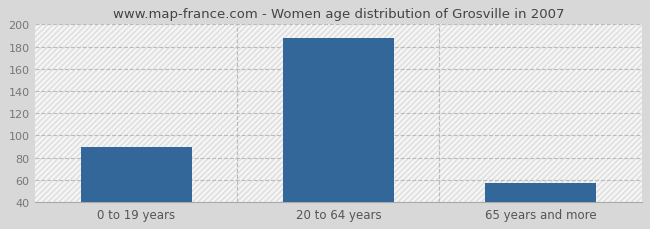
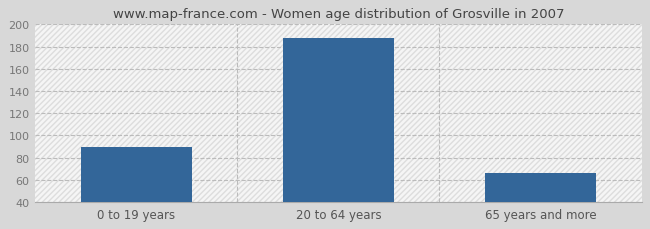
65 years and more: 57 -> 66
